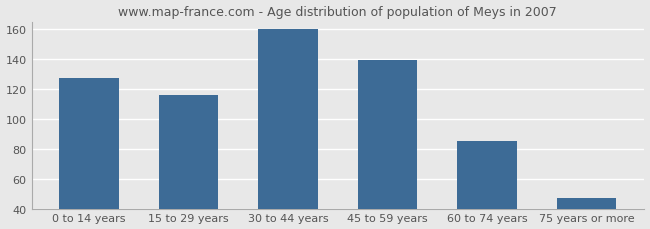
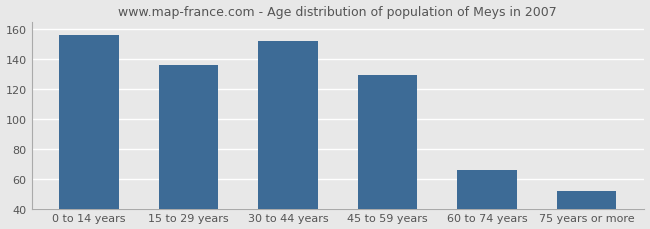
0 to 14 years: 127 -> 156
15 to 29 years: 116 -> 136
30 to 44 years: 160 -> 152
45 to 59 years: 139 -> 129
60 to 74 years: 85 -> 66
75 years or more: 47 -> 52
